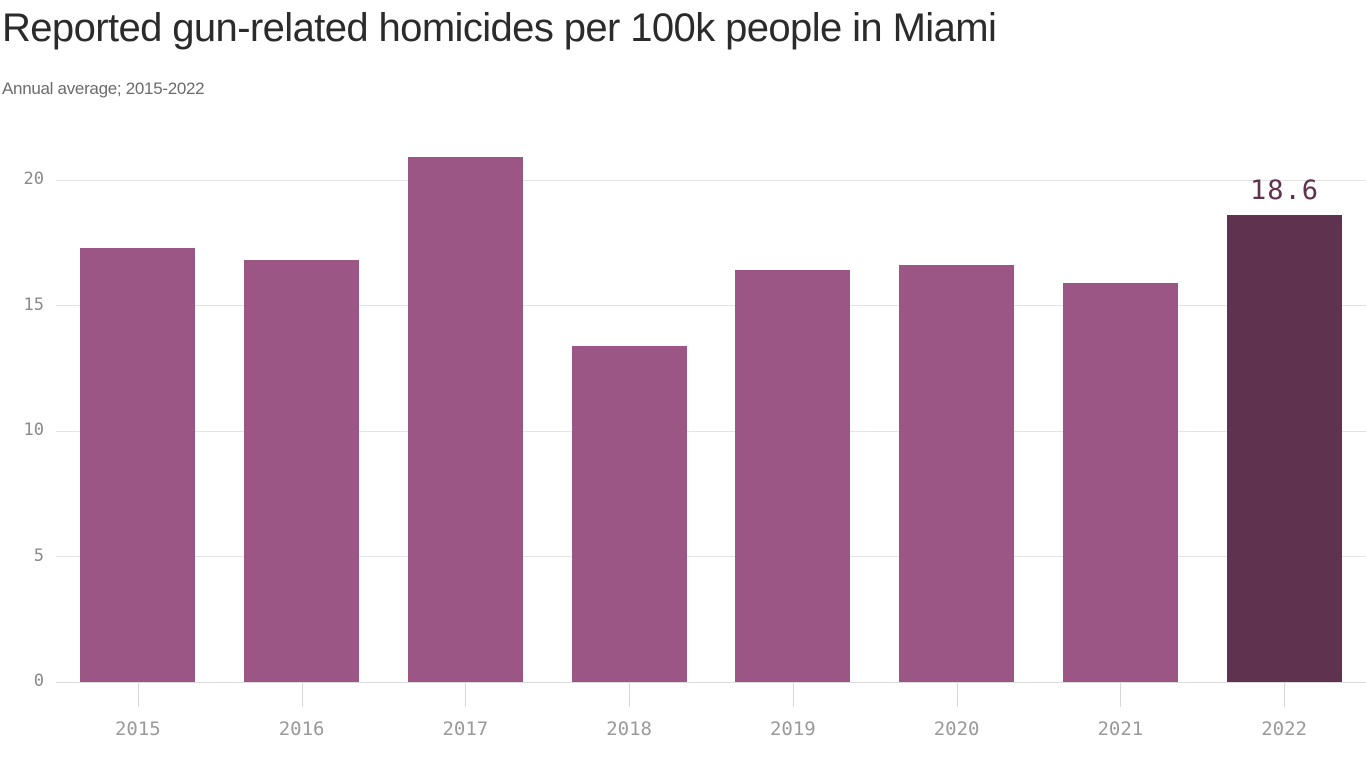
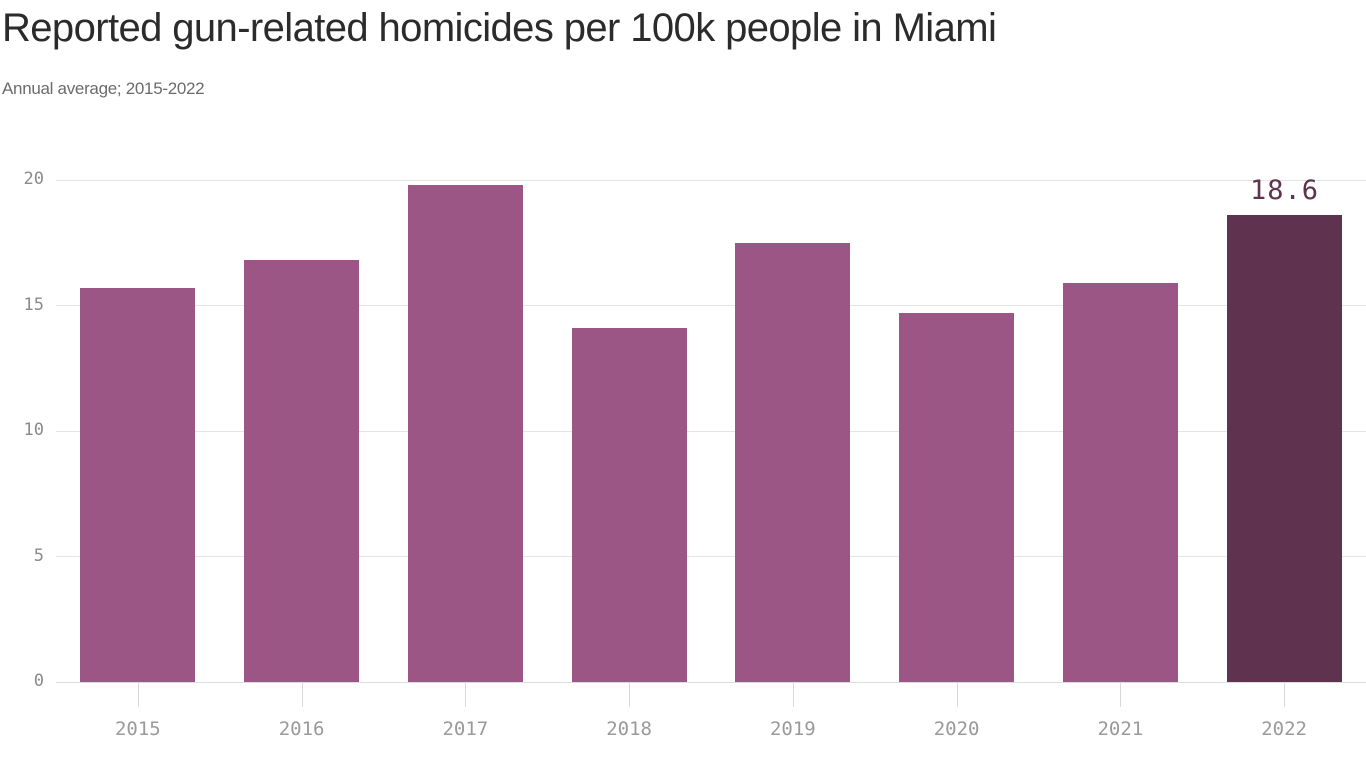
2015: 17.3 -> 15.7
2017: 20.9 -> 19.8
2018: 13.4 -> 14.1
2019: 16.4 -> 17.5
2020: 16.6 -> 14.7
